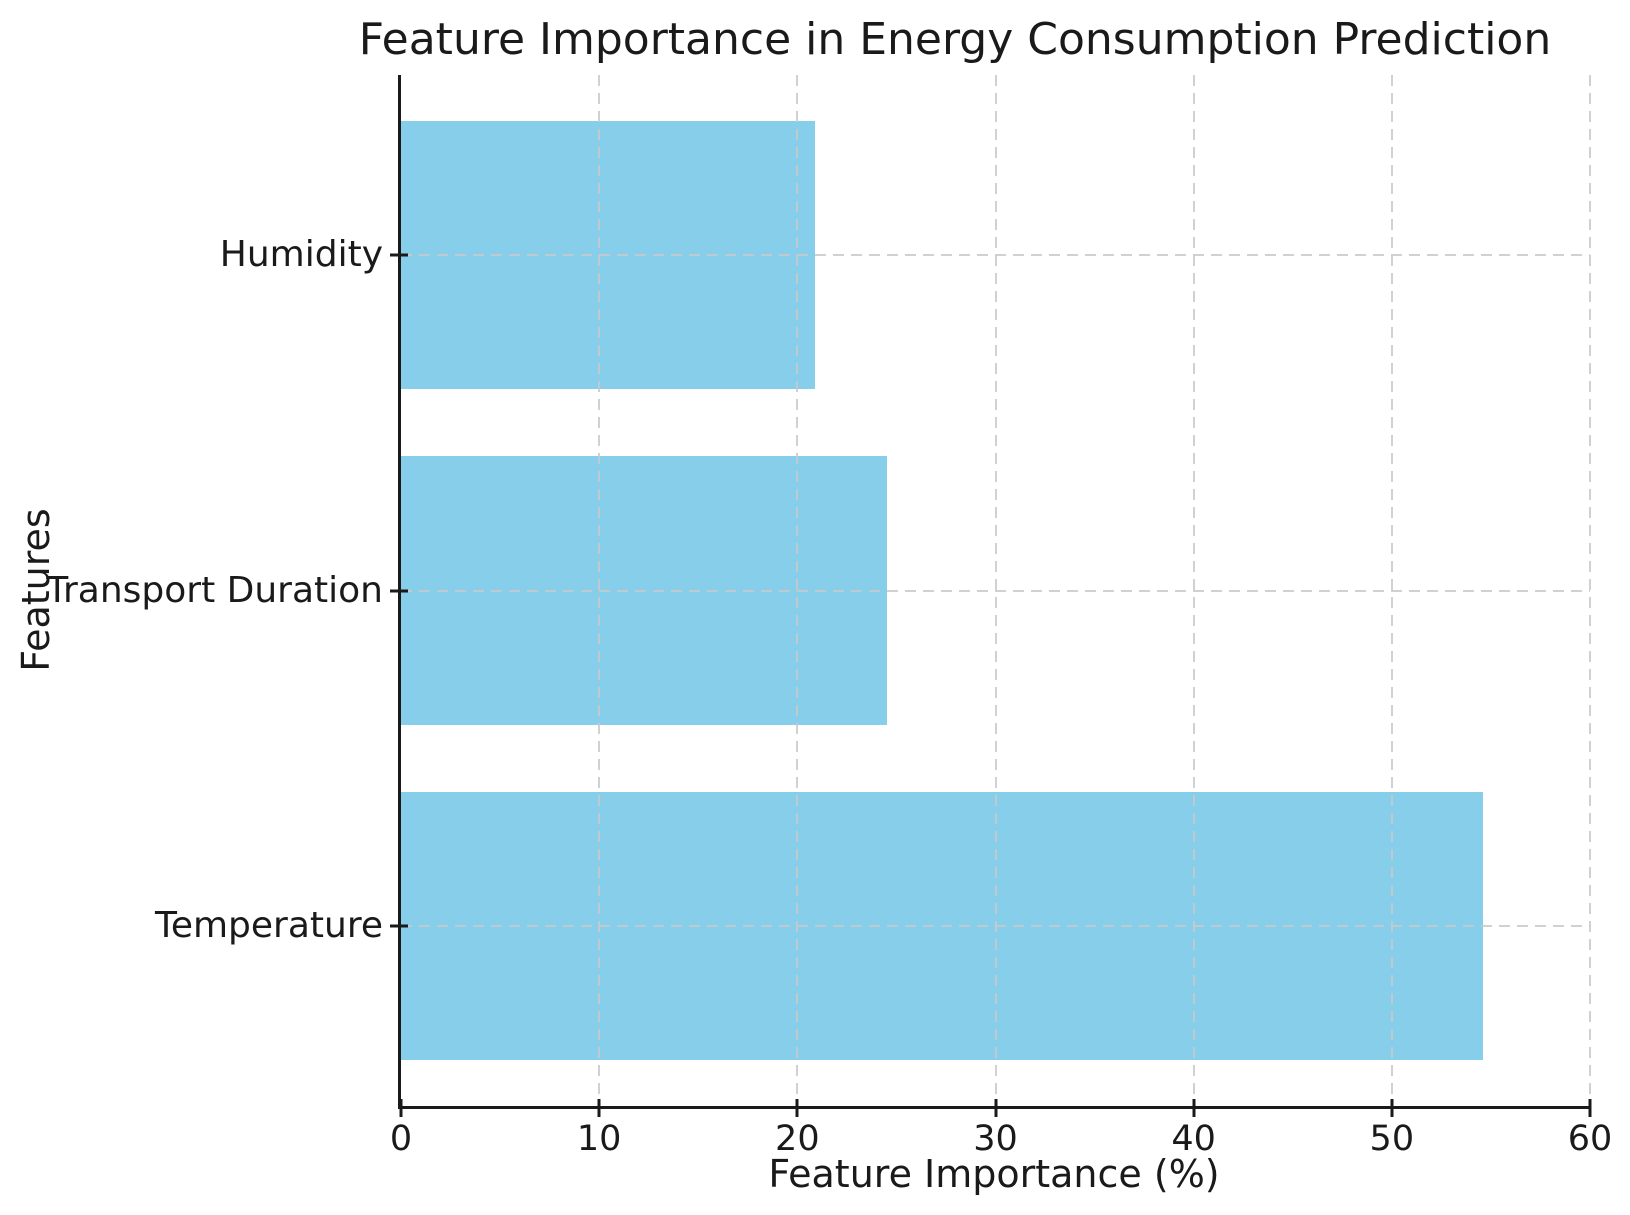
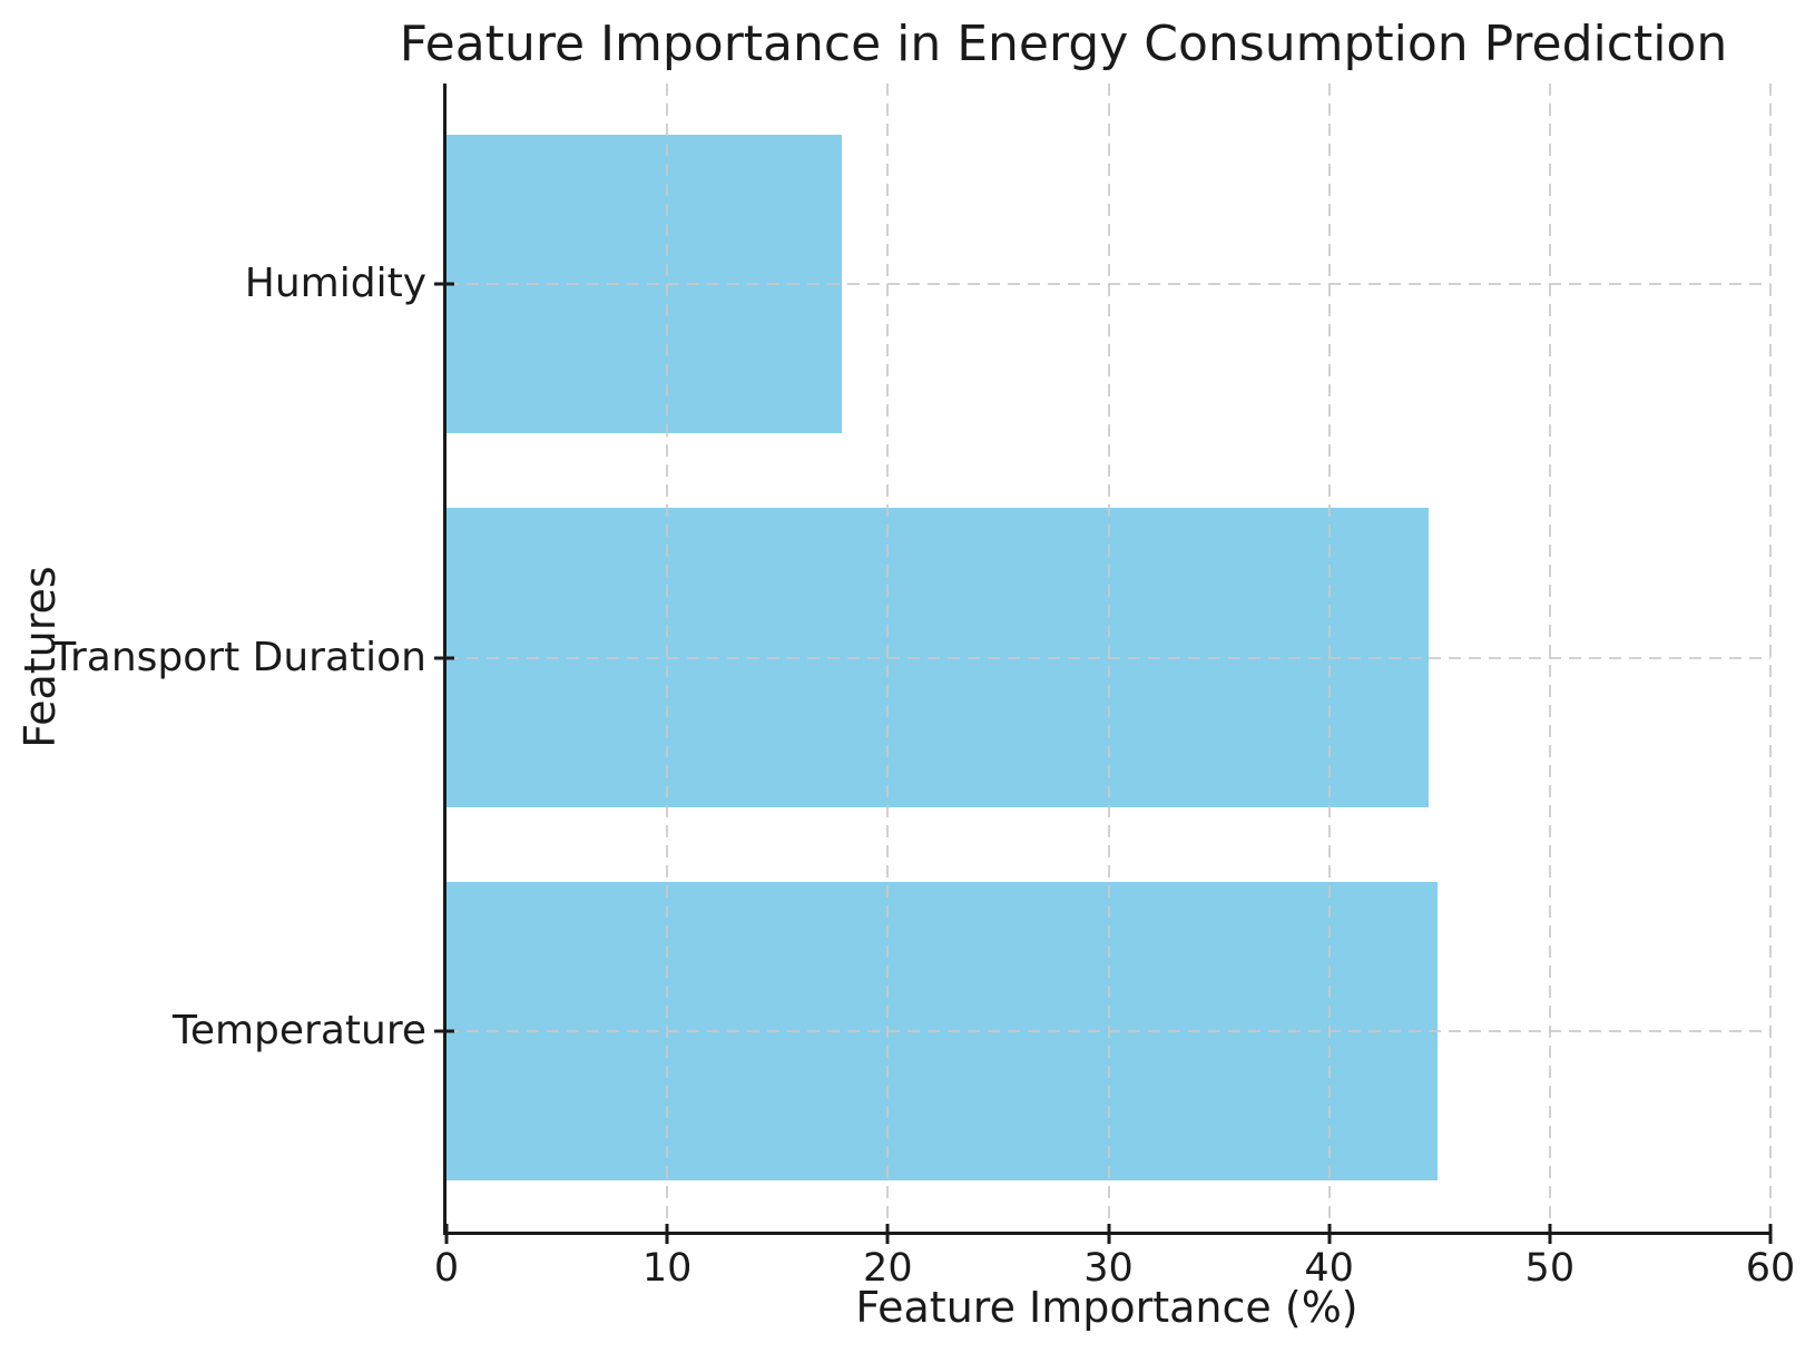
Humidity: 20.9 -> 17.9
Transport Duration: 24.5 -> 44.5
Temperature: 54.6 -> 44.9
